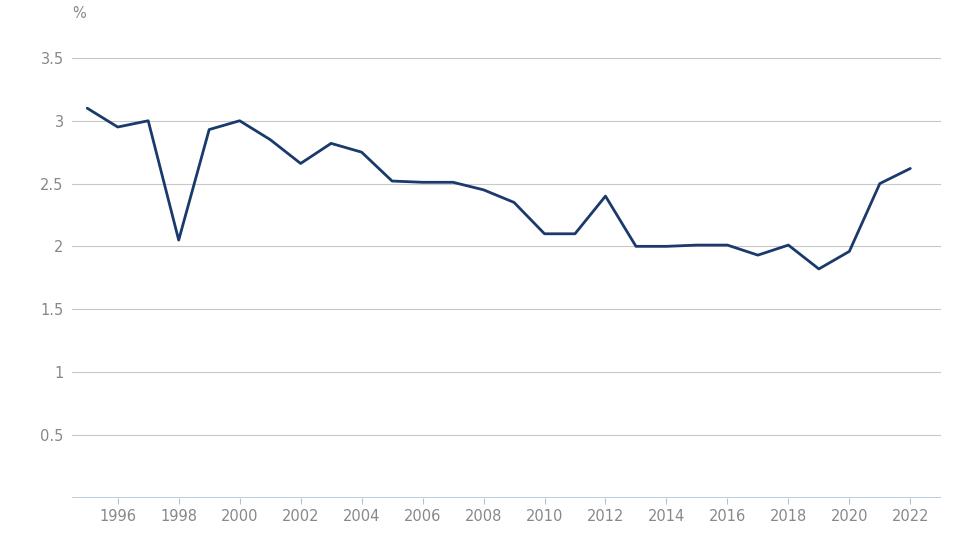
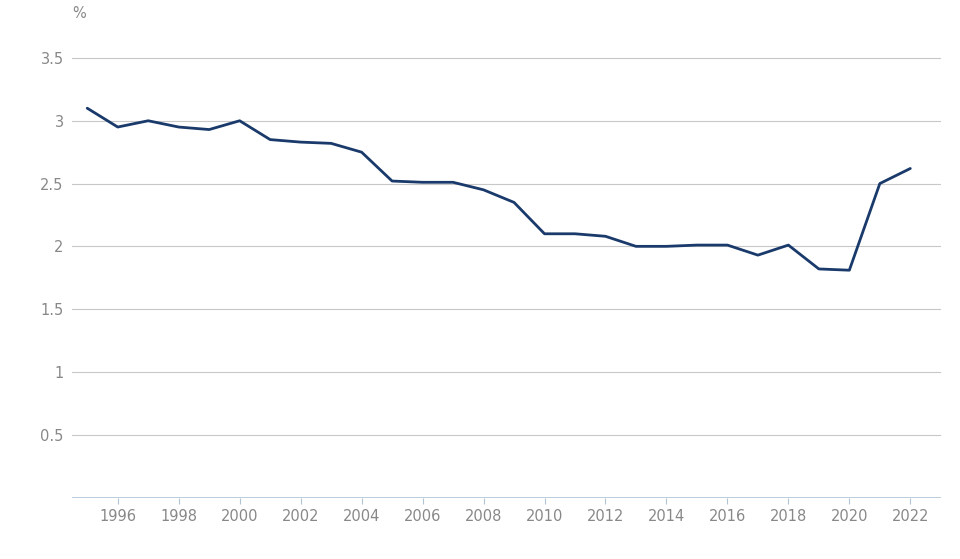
1998: 2.05 -> 2.95
2002: 2.66 -> 2.83
2012: 2.40 -> 2.08
2020: 1.96 -> 1.81
